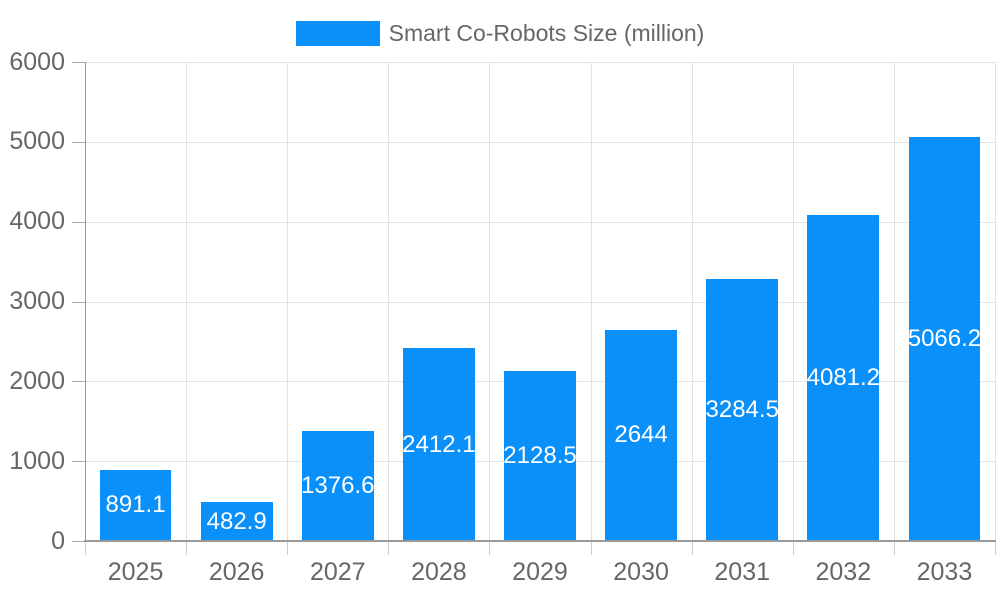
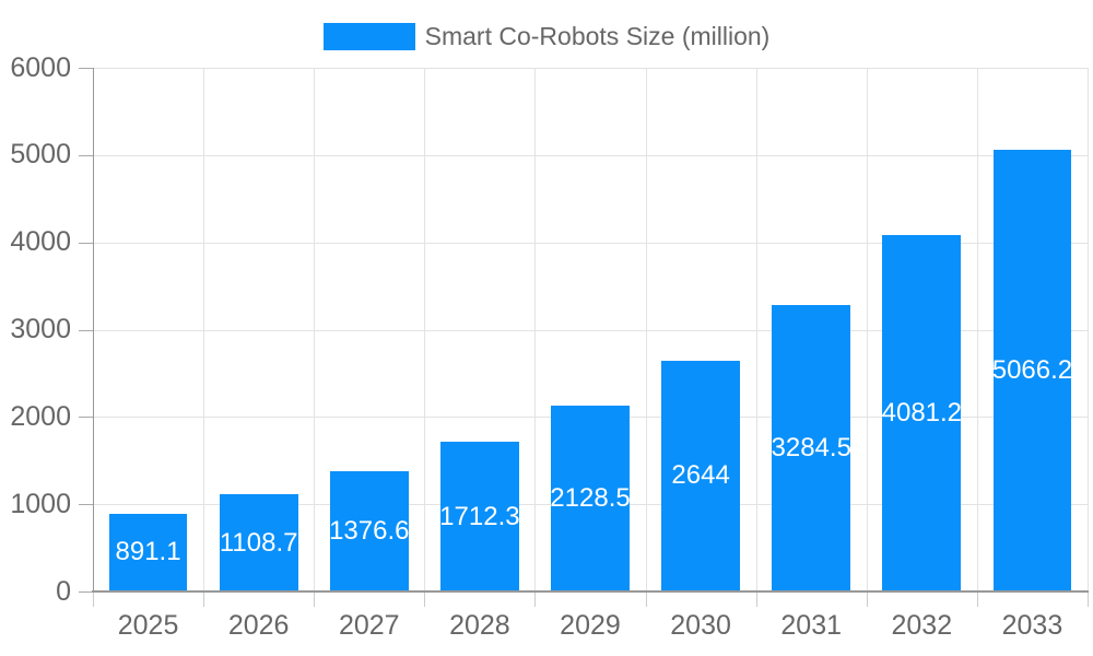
2026: 482.9 -> 1108.7
2028: 2412.1 -> 1712.3
